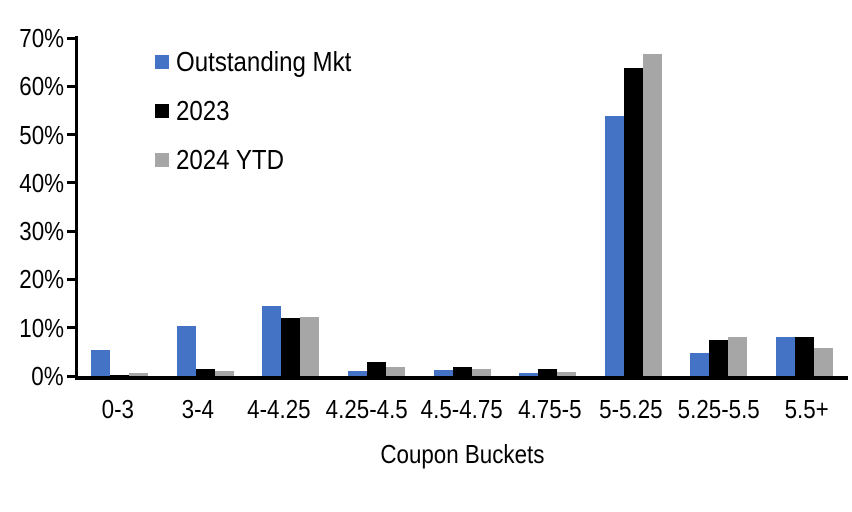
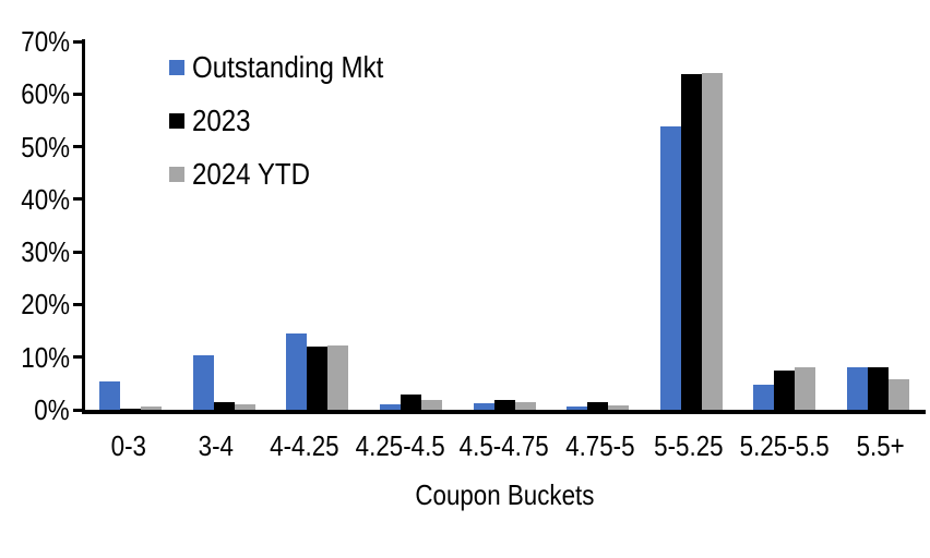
2024 YTD/5-5.25: 67% -> 64%
